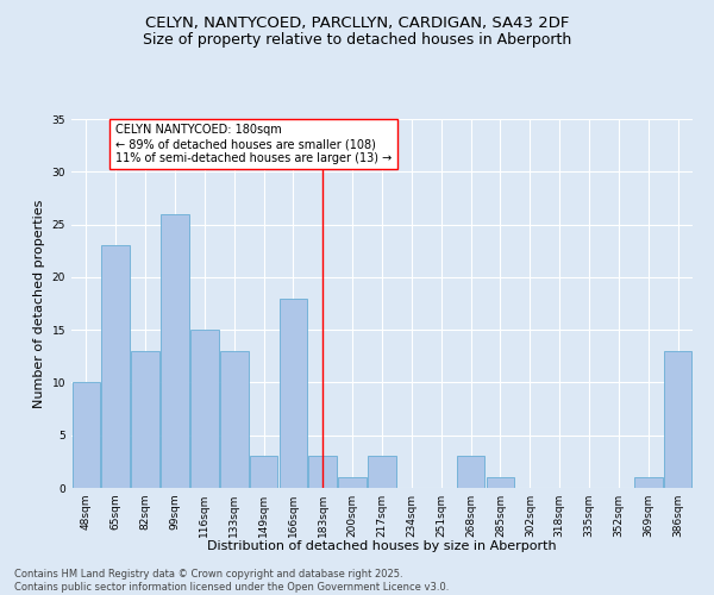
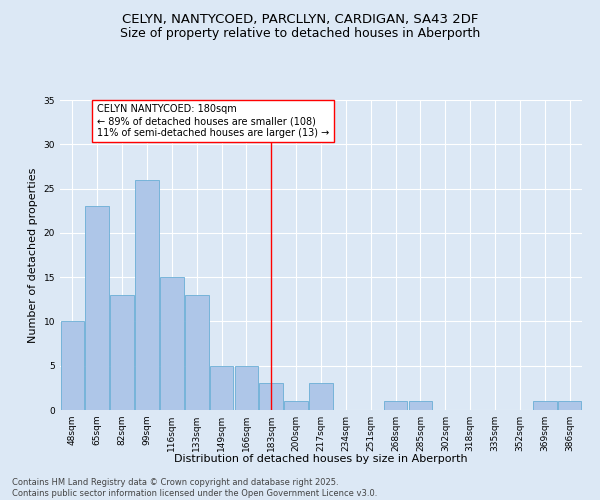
149sqm: 3 -> 5
166sqm: 18 -> 5
268sqm: 3 -> 1
386sqm: 13 -> 1
